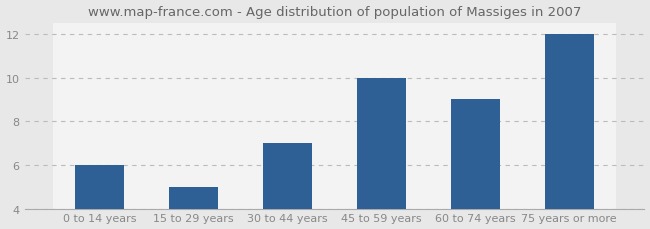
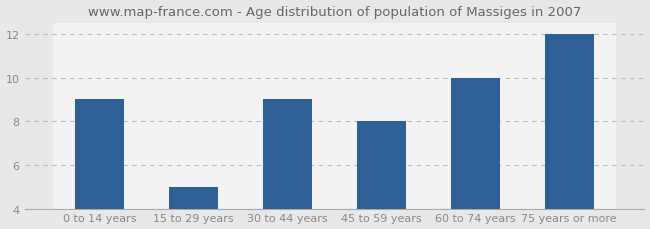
0 to 14 years: 6 -> 9
30 to 44 years: 7 -> 9
45 to 59 years: 10 -> 8
60 to 74 years: 9 -> 10
